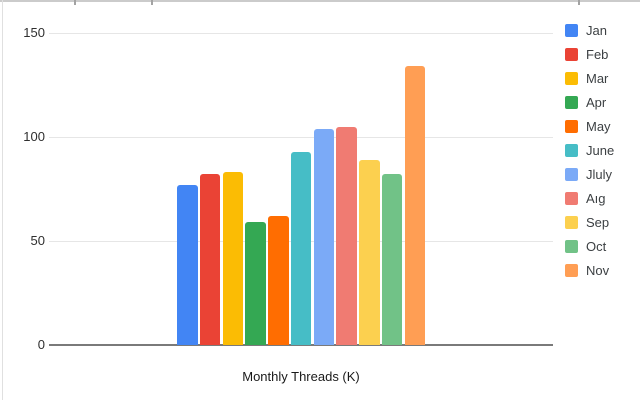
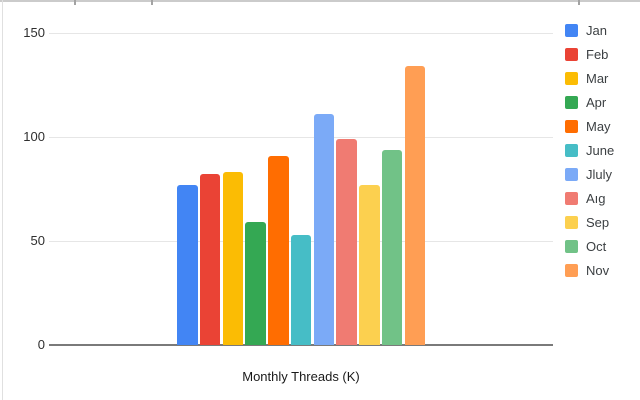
May: 62 -> 91
June: 93 -> 53
Jluly: 104 -> 111
Aıg: 105 -> 99
Sep: 89 -> 77
Oct: 82 -> 94
